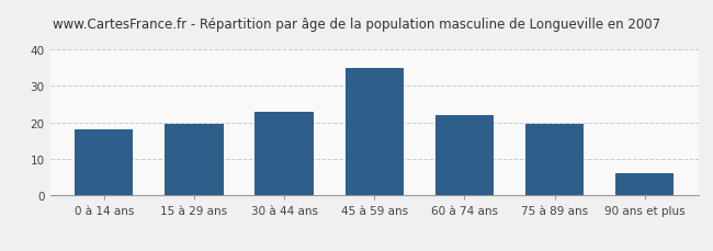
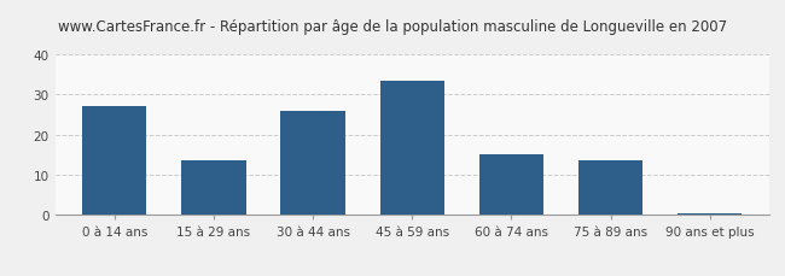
0 à 14 ans: 18.0 -> 27.0
15 à 29 ans: 19.5 -> 13.5
30 à 44 ans: 23.0 -> 26.0
45 à 59 ans: 35.0 -> 33.5
60 à 74 ans: 22.0 -> 15.0
75 à 89 ans: 19.5 -> 13.5
90 ans et plus: 6.0 -> 0.5
